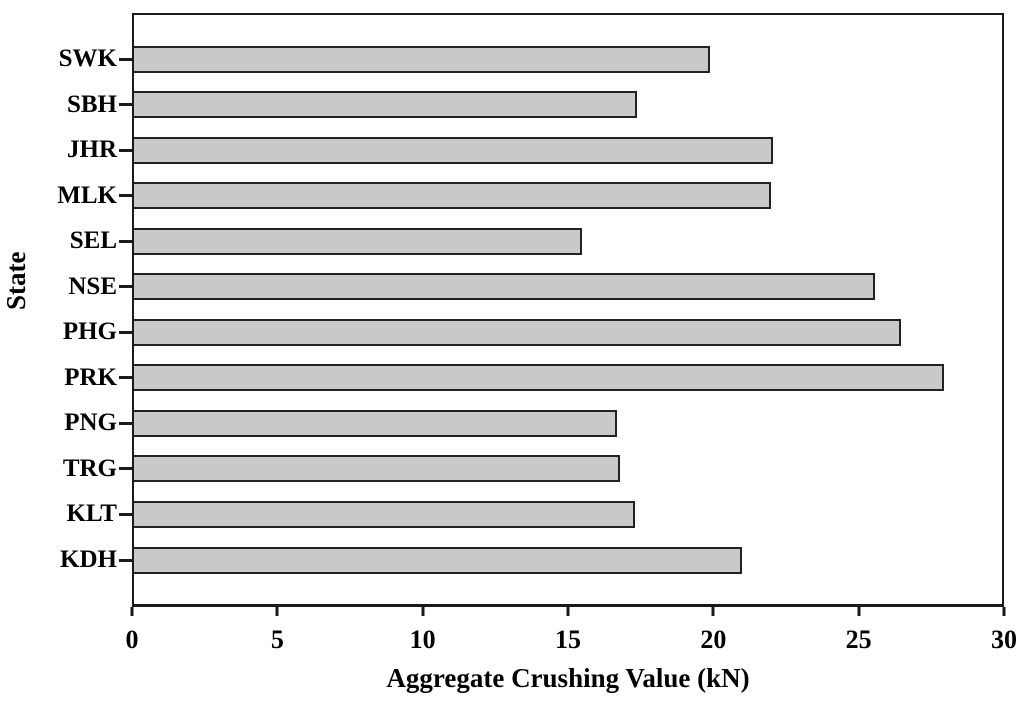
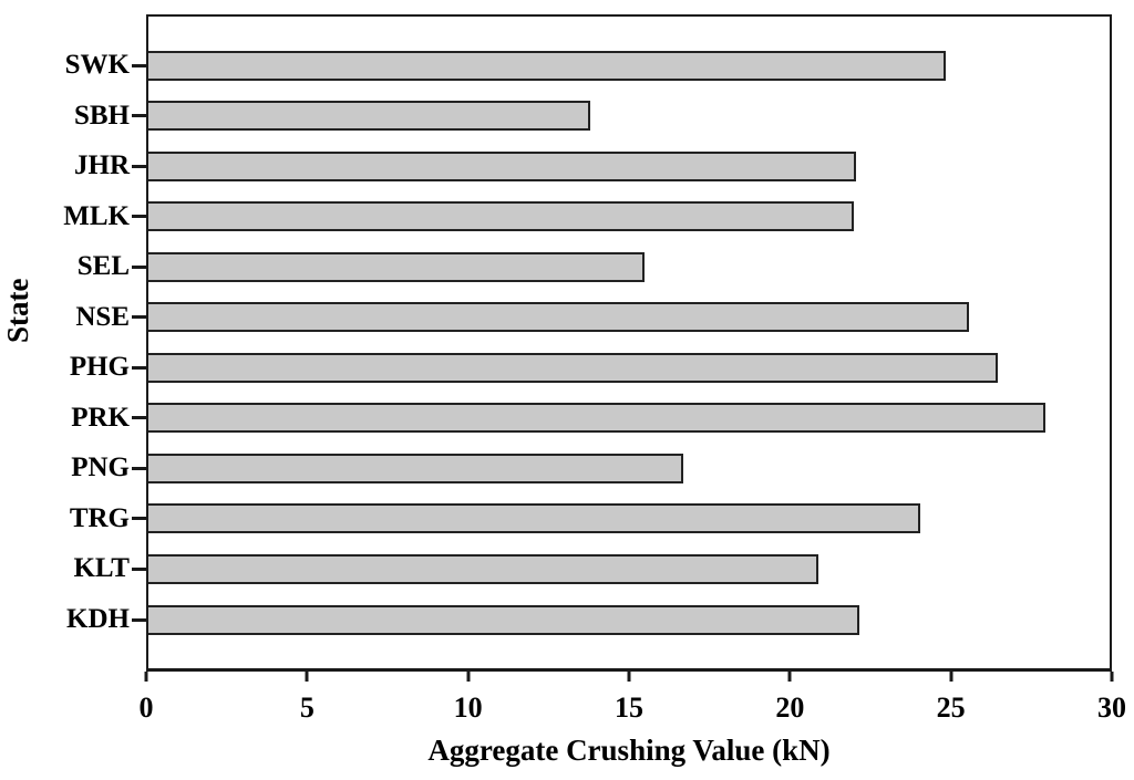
SWK: 19.9 -> 24.9
SBH: 17.4 -> 13.8
TRG: 16.8 -> 24.1
KLT: 17.3 -> 20.9
KDH: 21.0 -> 22.2
